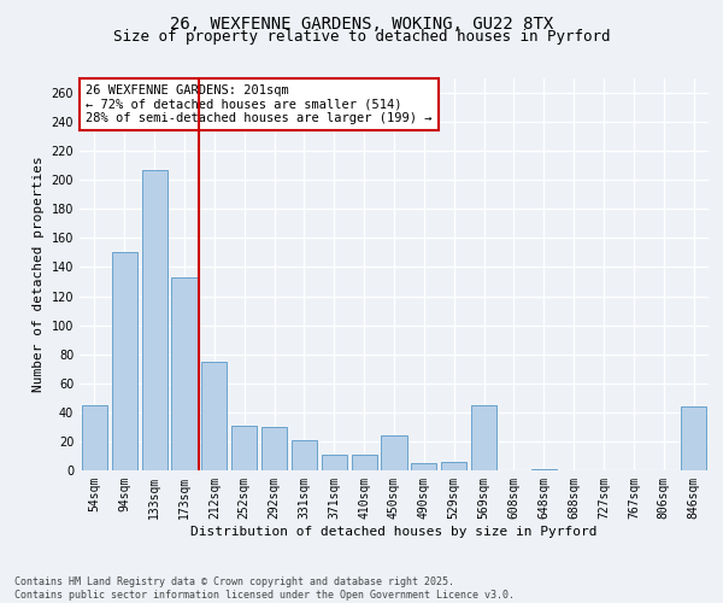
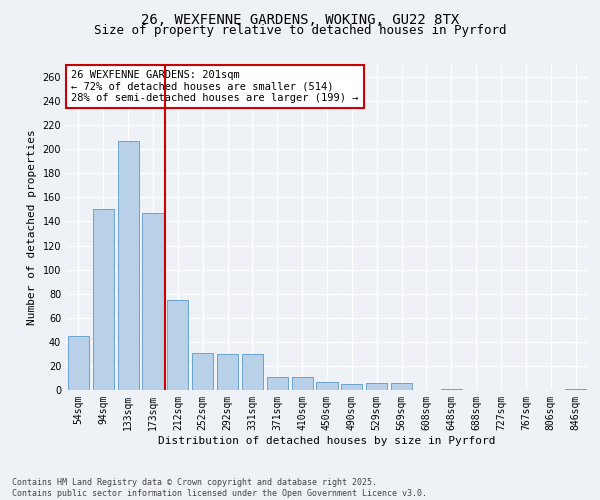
173sqm: 133 -> 147
331sqm: 21 -> 30
450sqm: 24 -> 7
569sqm: 45 -> 6
846sqm: 44 -> 1
